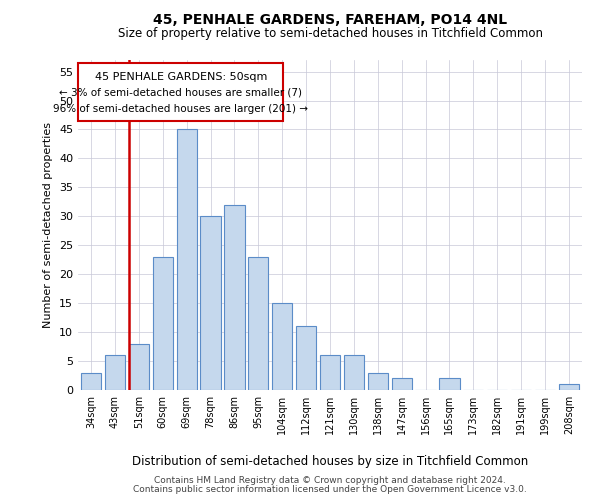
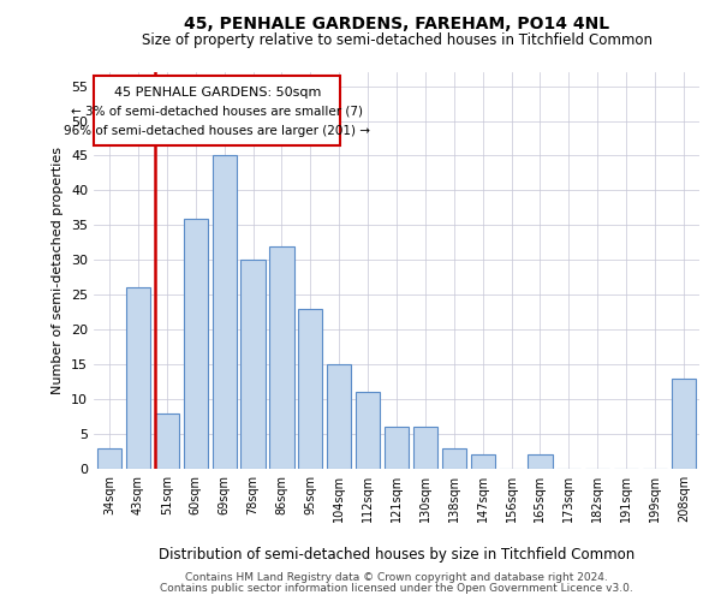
43sqm: 6 -> 26
60sqm: 23 -> 36
208sqm: 1 -> 13
